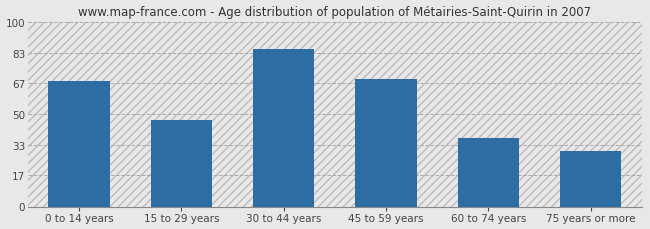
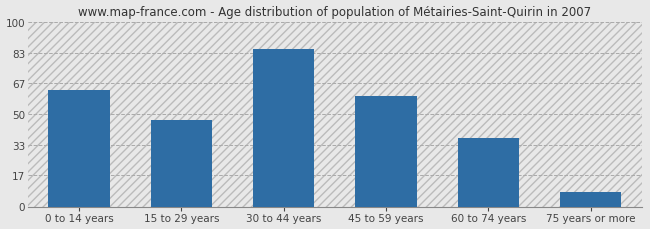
0 to 14 years: 68 -> 63
45 to 59 years: 69 -> 60
75 years or more: 30 -> 8
